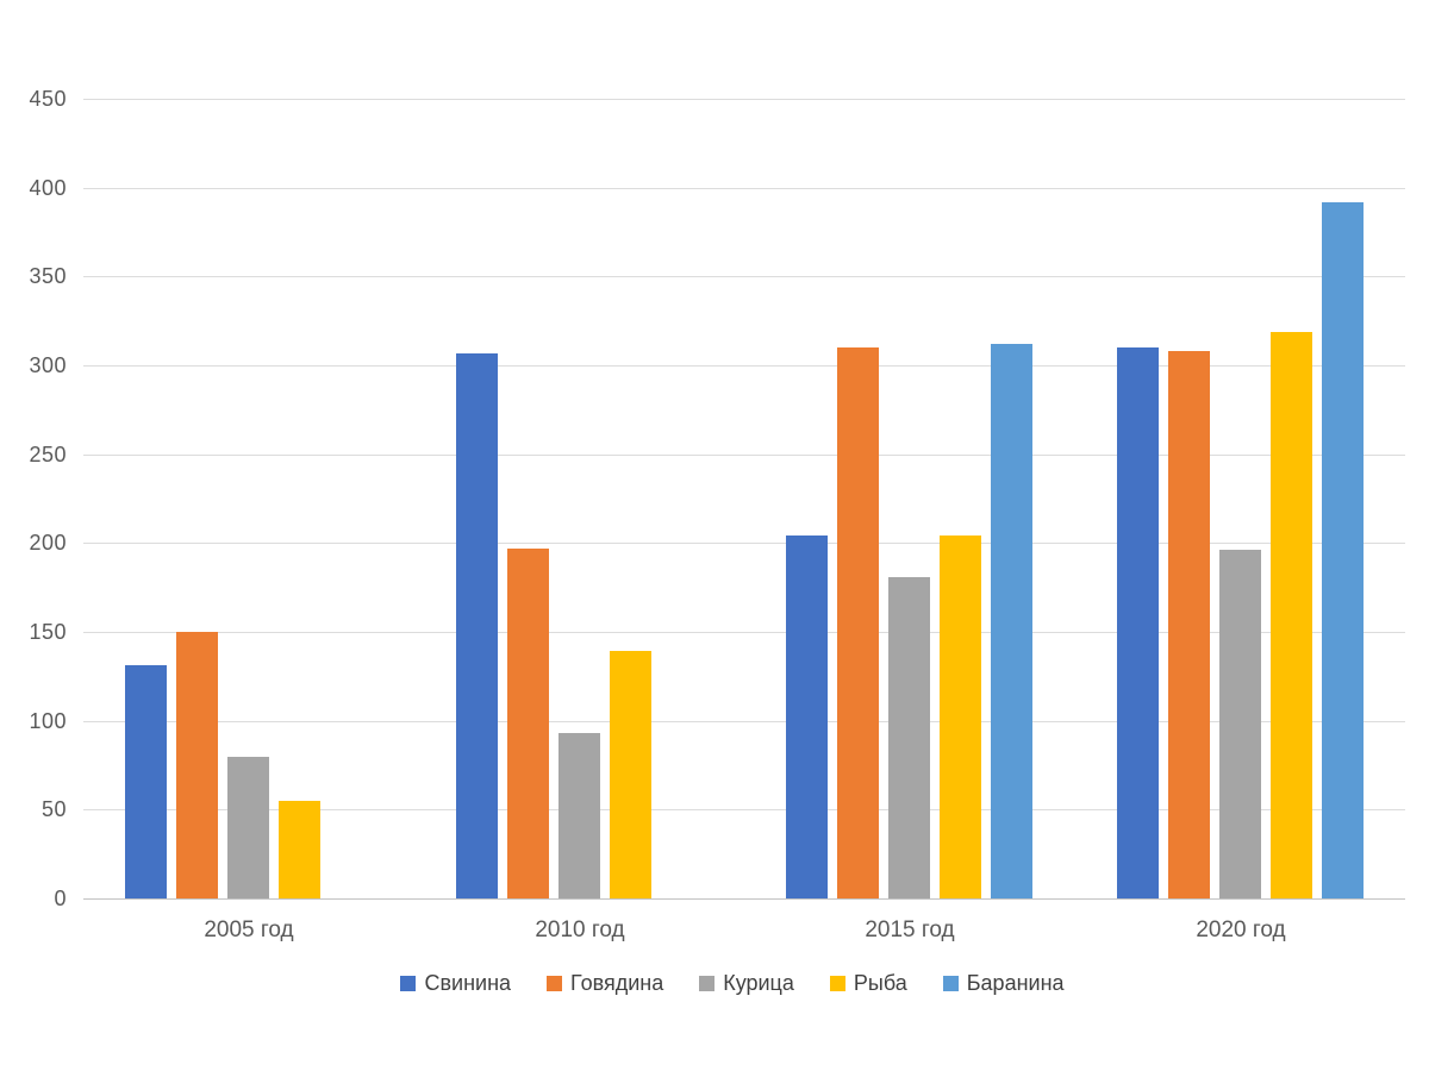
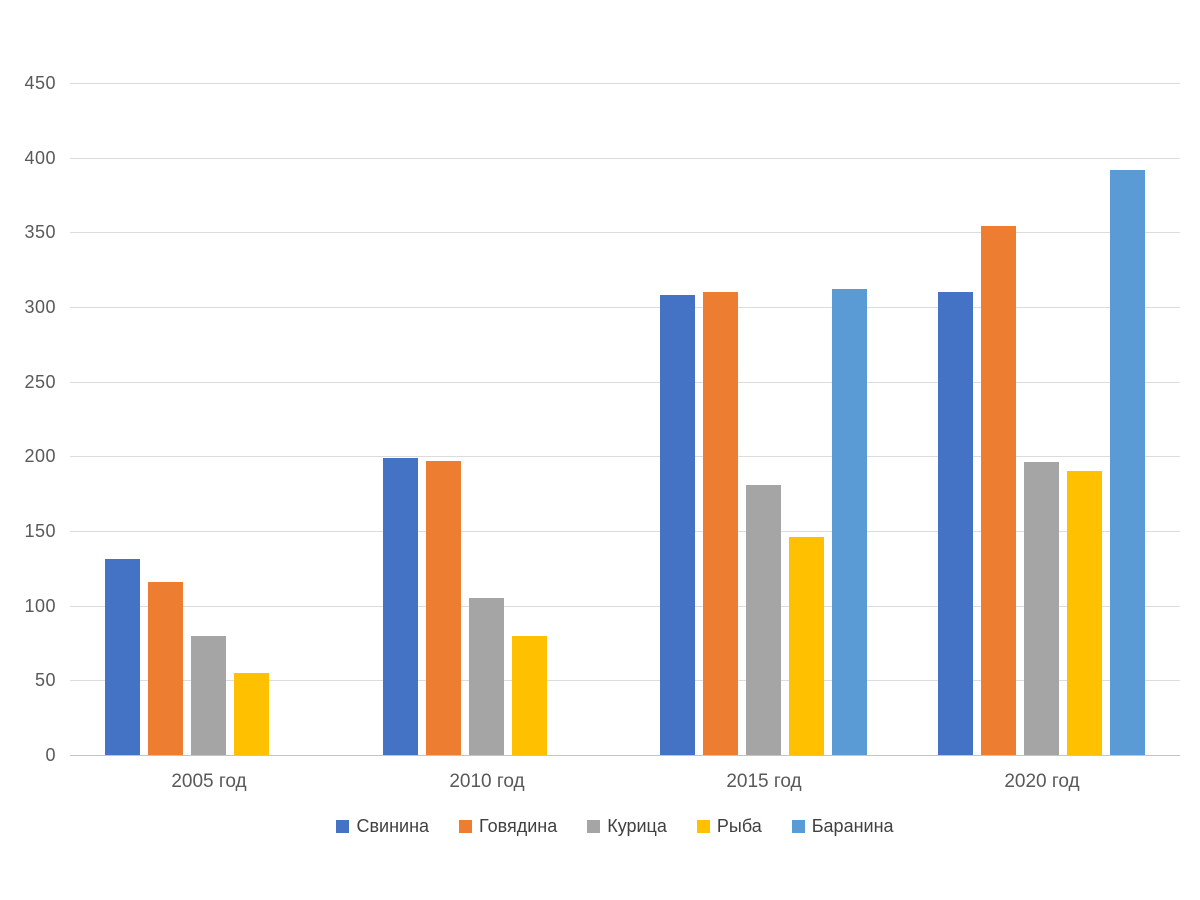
Говядина/2005 год: 150 -> 116
Свинина/2010 год: 307 -> 199
Курица/2010 год: 93 -> 105
Рыба/2010 год: 139 -> 80
Свинина/2015 год: 204 -> 308
Рыба/2015 год: 204 -> 146
Говядина/2020 год: 308 -> 354
Рыба/2020 год: 319 -> 190
